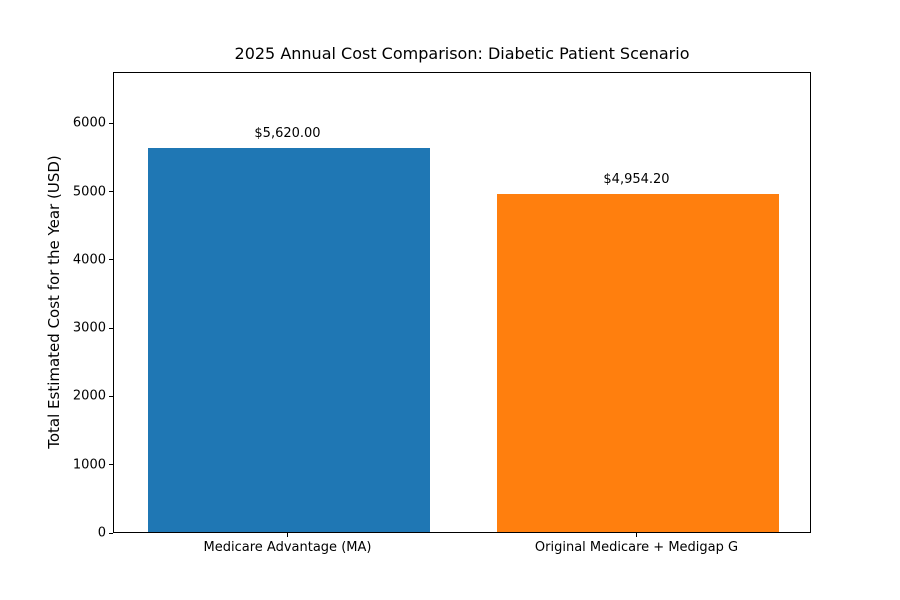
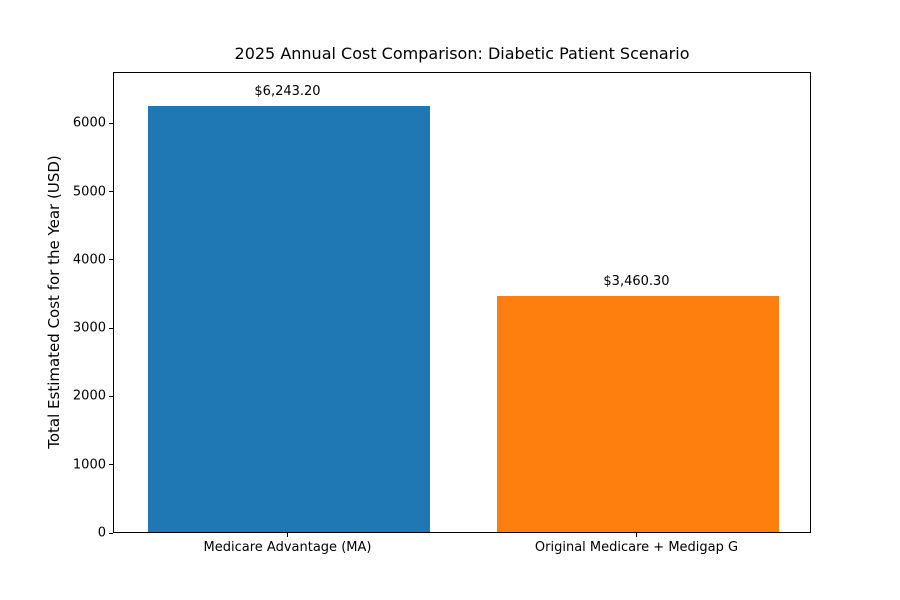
Medicare Advantage (MA): $5,620.00 -> $6,243.20
Original Medicare + Medigap G: $4,954.20 -> $3,460.30
